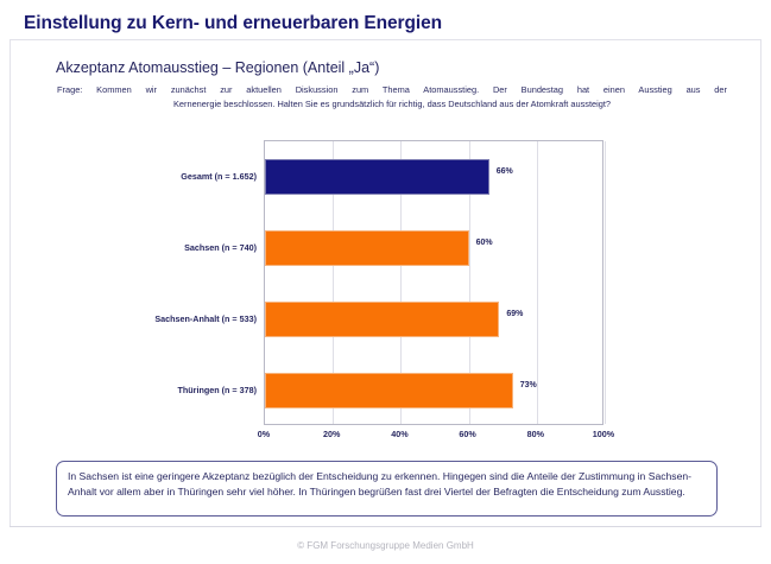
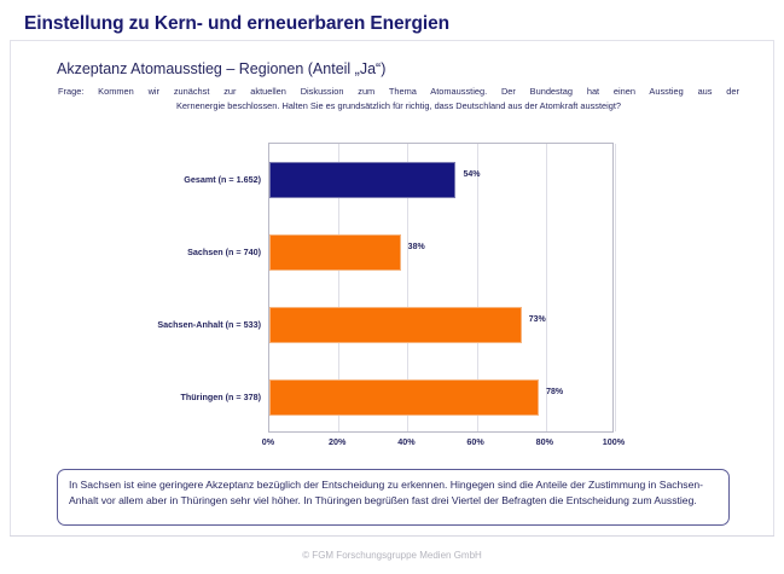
Gesamt (n = 1.652): 66% -> 54%
Sachsen (n = 740): 60% -> 38%
Sachsen-Anhalt (n = 533): 69% -> 73%
Thüringen (n = 378): 73% -> 78%
